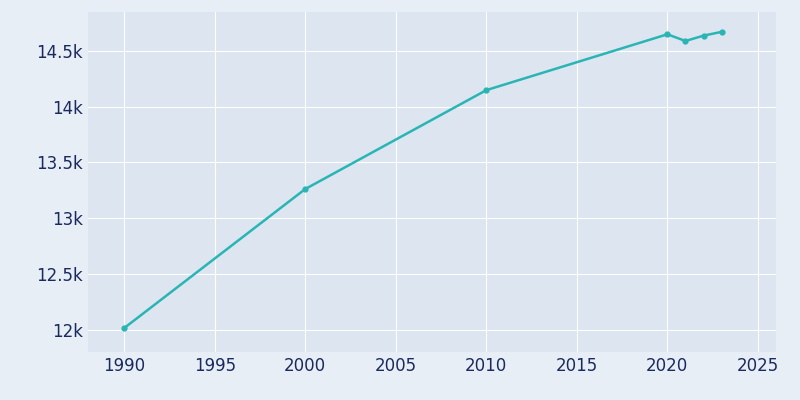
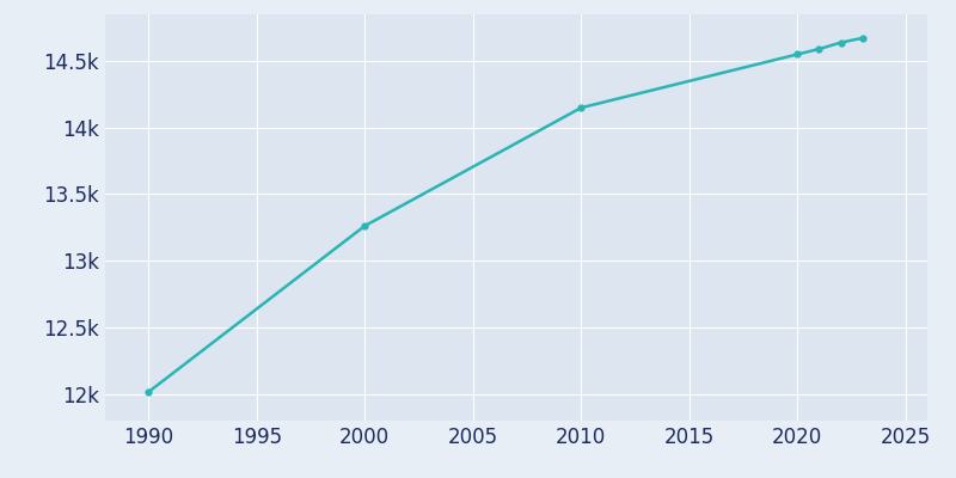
2020: 14.65k -> 14.55k
